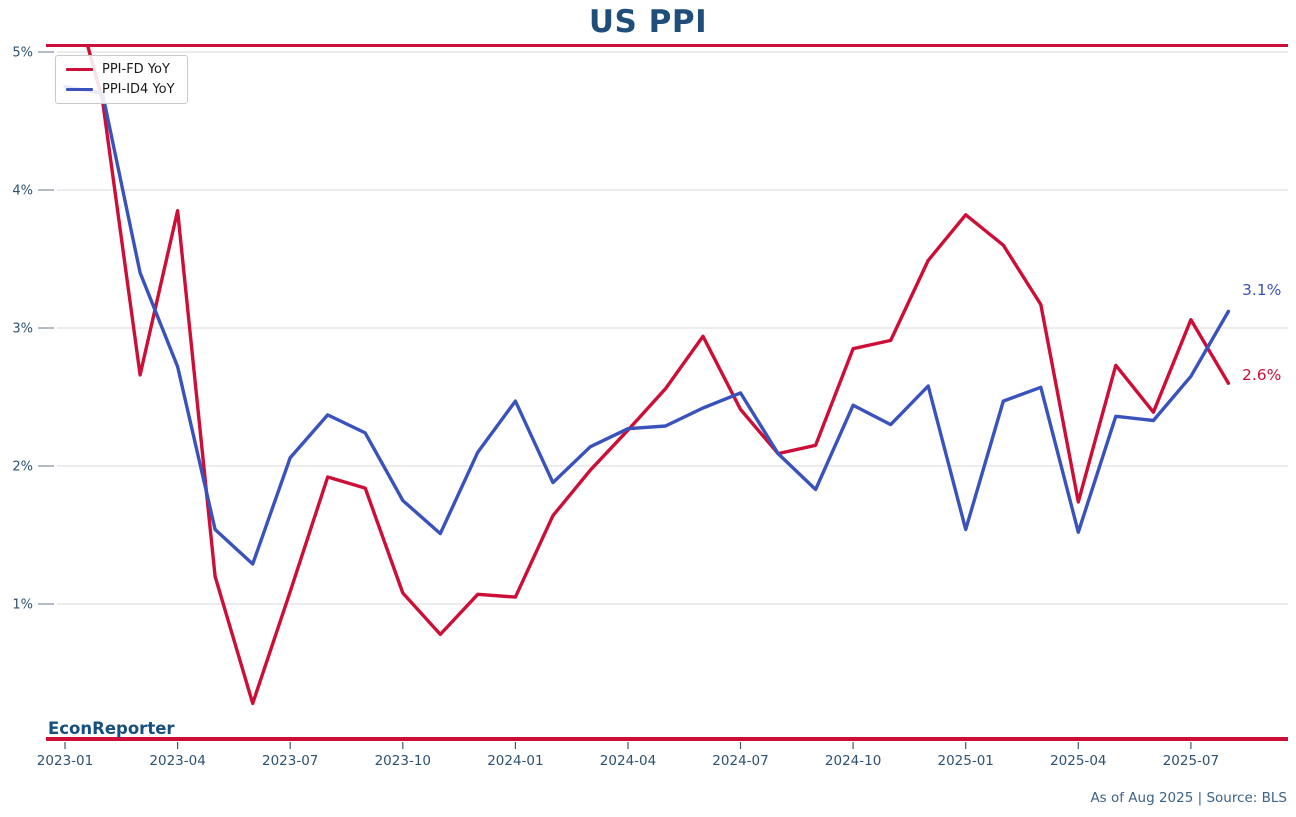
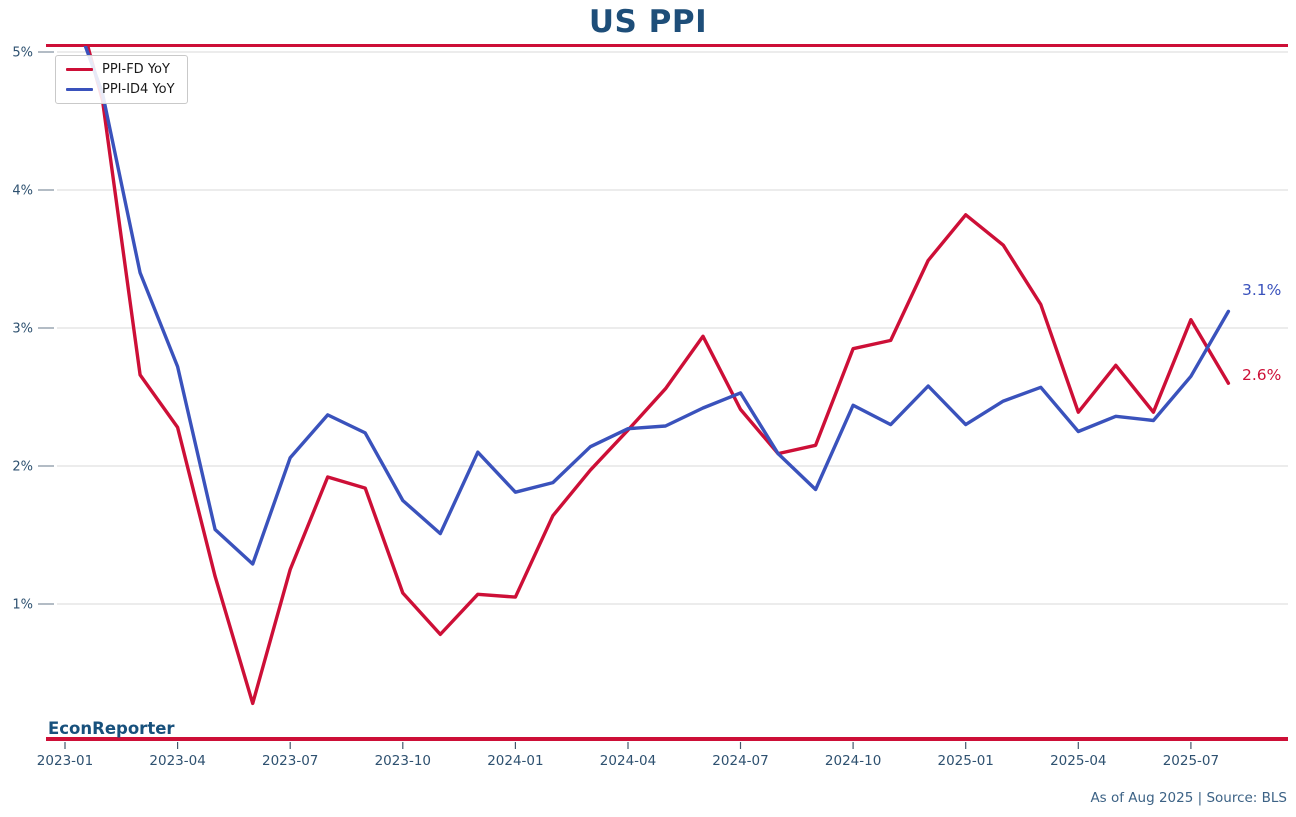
PPI-ID4 YoY/2023-01: 4.75% -> 5.45%
PPI-FD YoY/2023-04: 3.85% -> 2.28%
PPI-FD YoY/2023-07: 1.09% -> 1.25%
PPI-ID4 YoY/2024-01: 2.47% -> 1.81%
PPI-ID4 YoY/2025-01: 1.54% -> 2.30%
PPI-FD YoY/2025-04: 1.74% -> 2.39%
PPI-ID4 YoY/2025-04: 1.52% -> 2.25%
